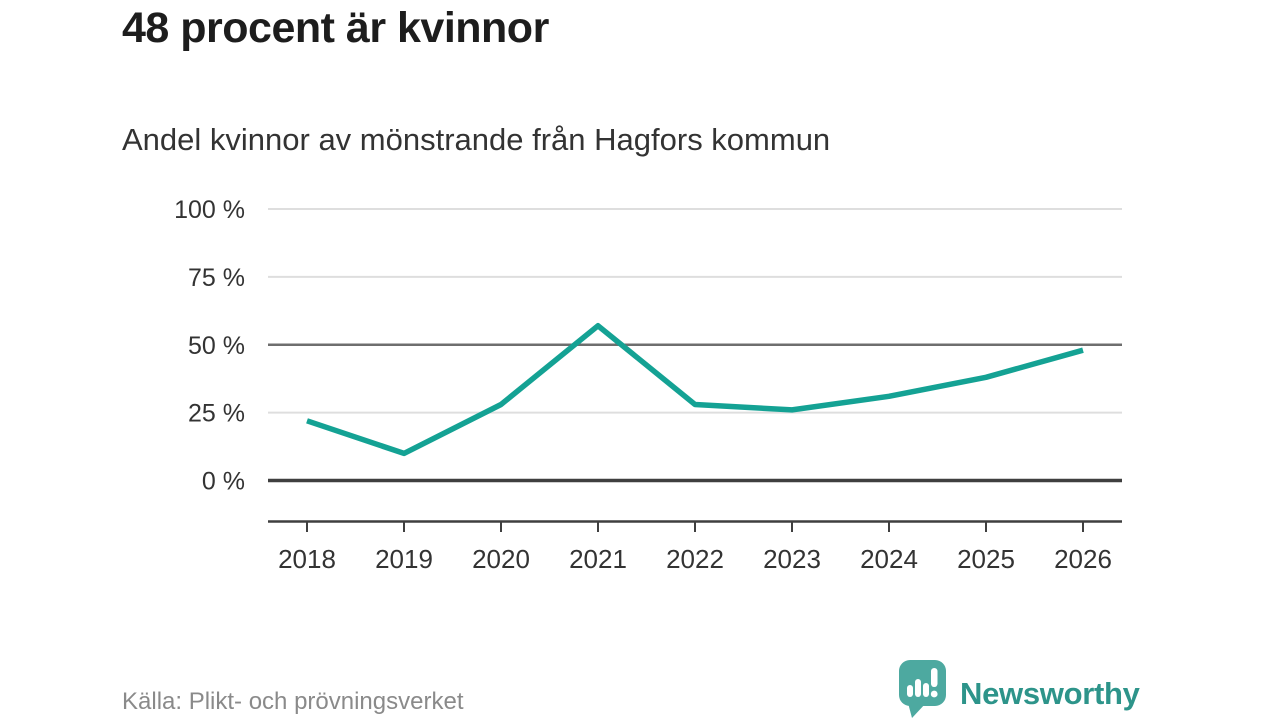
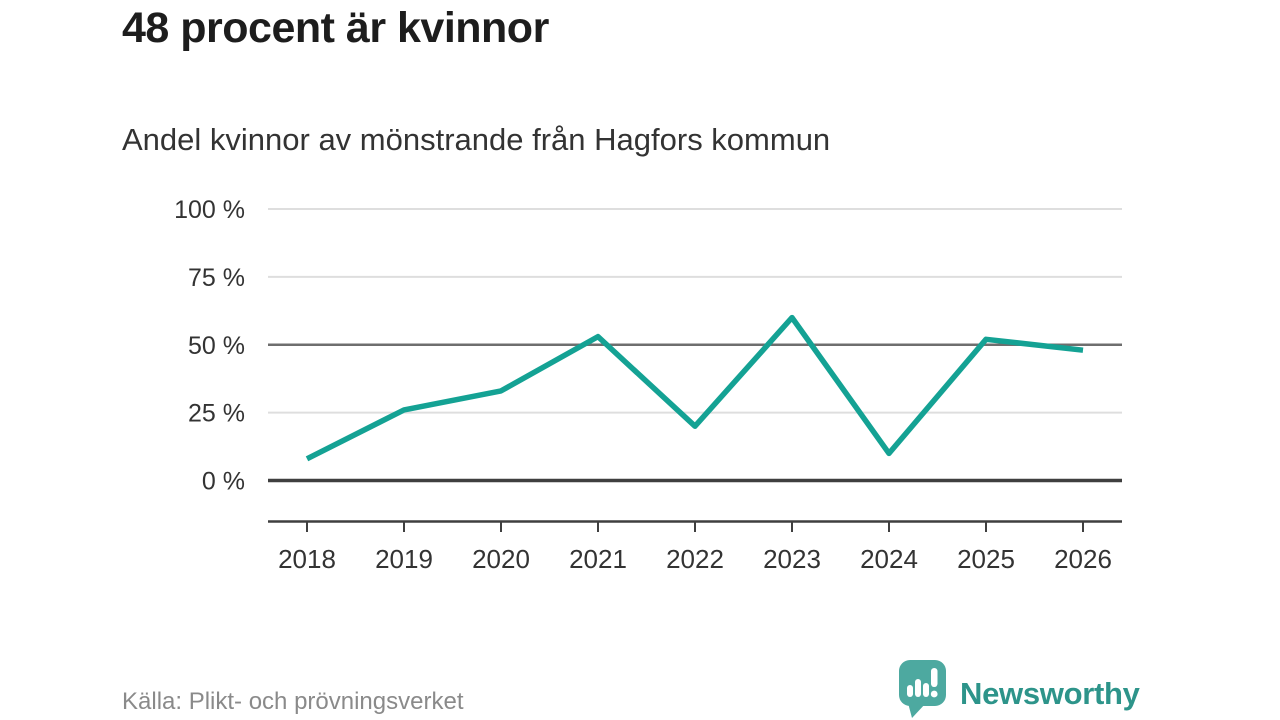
2018: 22% -> 8%
2019: 10% -> 26%
2020: 28% -> 33%
2021: 57% -> 53%
2022: 28% -> 20%
2023: 26% -> 60%
2024: 31% -> 10%
2025: 38% -> 52%
